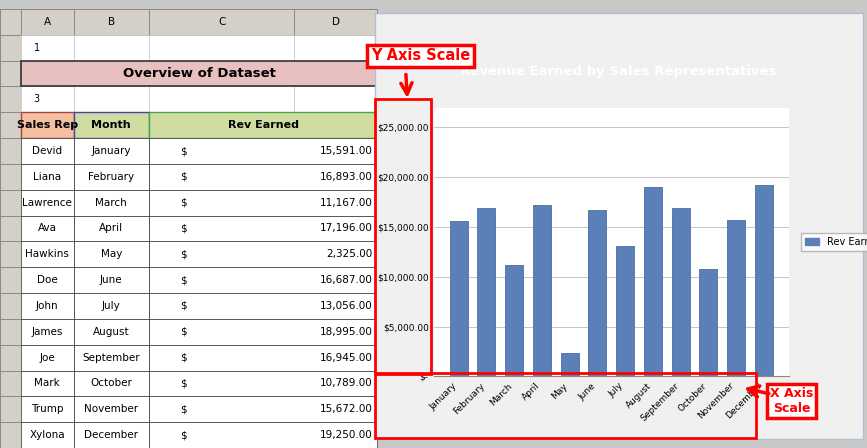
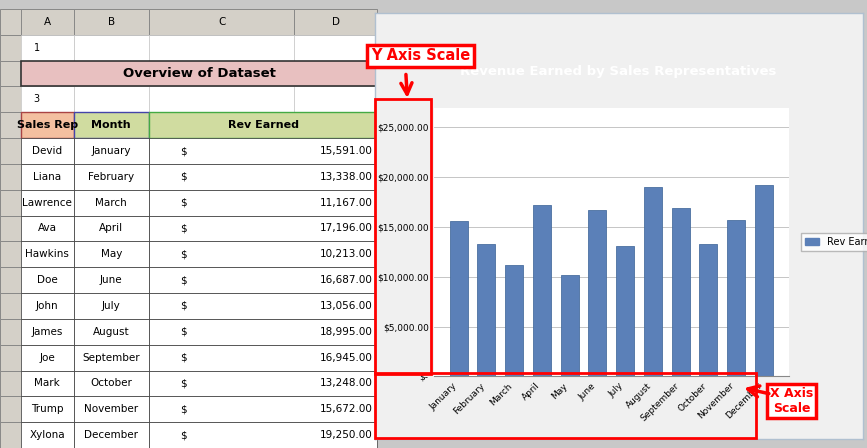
February: 16,893.00 -> 13,338.00
May: 2,325.00 -> 10,213.00
October: 10,789.00 -> 13,248.00
